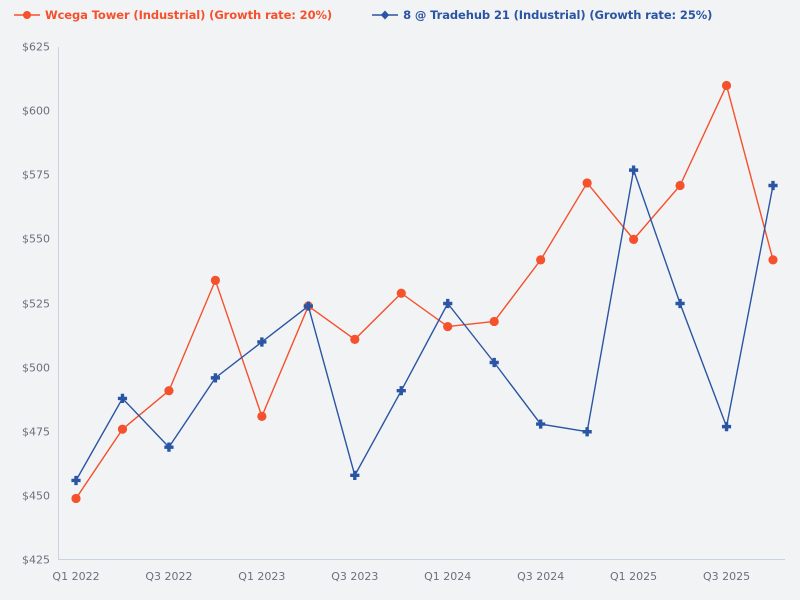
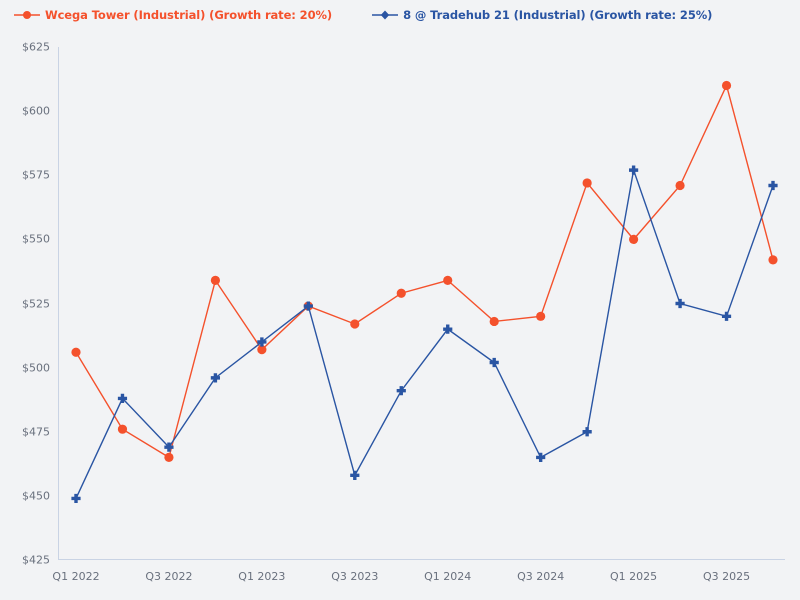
Wcega Tower (Industrial) (Growth rate: 20%)/Q1 2022: $449 -> $506
8 @ Tradehub 21 (Industrial) (Growth rate: 25%)/Q1 2022: $456 -> $449
Wcega Tower (Industrial) (Growth rate: 20%)/Q3 2022: $491 -> $465
Wcega Tower (Industrial) (Growth rate: 20%)/Q1 2023: $481 -> $507
Wcega Tower (Industrial) (Growth rate: 20%)/Q3 2023: $511 -> $517
Wcega Tower (Industrial) (Growth rate: 20%)/Q1 2024: $516 -> $534
8 @ Tradehub 21 (Industrial) (Growth rate: 25%)/Q1 2024: $525 -> $515
Wcega Tower (Industrial) (Growth rate: 20%)/Q3 2024: $542 -> $520
8 @ Tradehub 21 (Industrial) (Growth rate: 25%)/Q3 2024: $478 -> $465
8 @ Tradehub 21 (Industrial) (Growth rate: 25%)/Q3 2025: $477 -> $520
